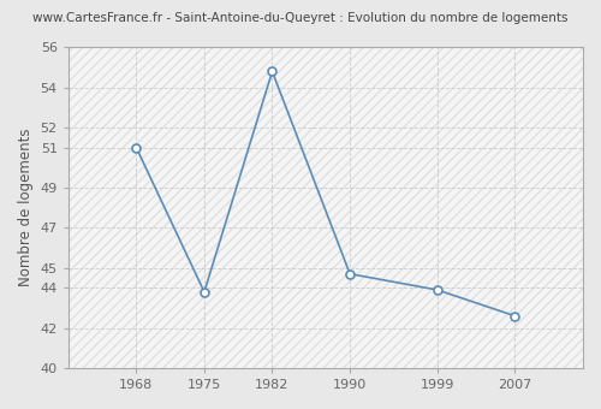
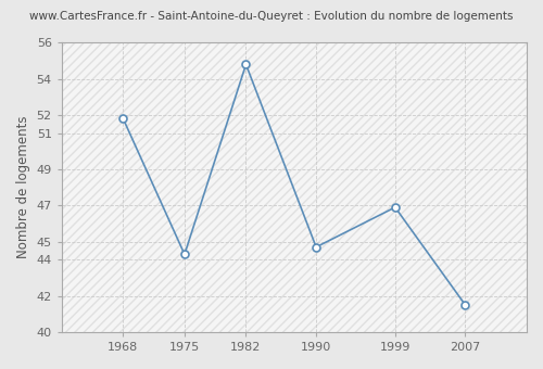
1968: 51.0 -> 51.8
1975: 43.8 -> 44.3
1999: 43.9 -> 46.9
2007: 42.6 -> 41.5
